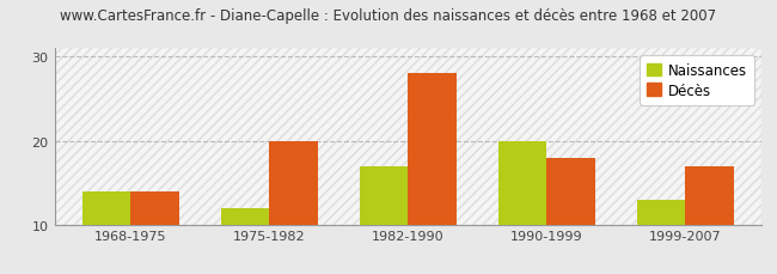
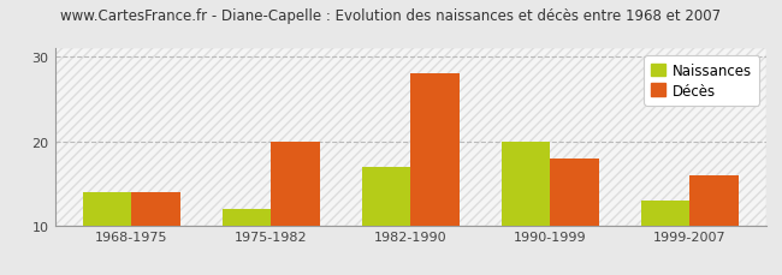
Décès/1999-2007: 17 -> 16
